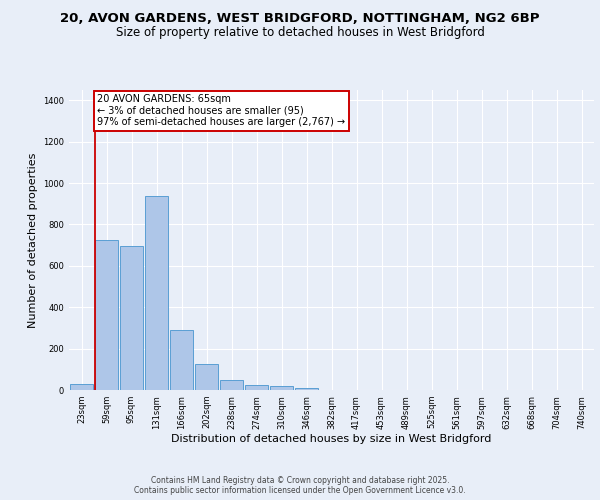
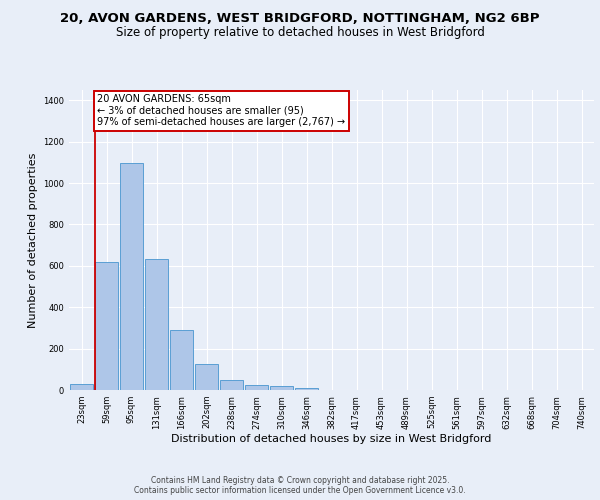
59sqm: 725 -> 620
95sqm: 695 -> 1095
131sqm: 940 -> 635
